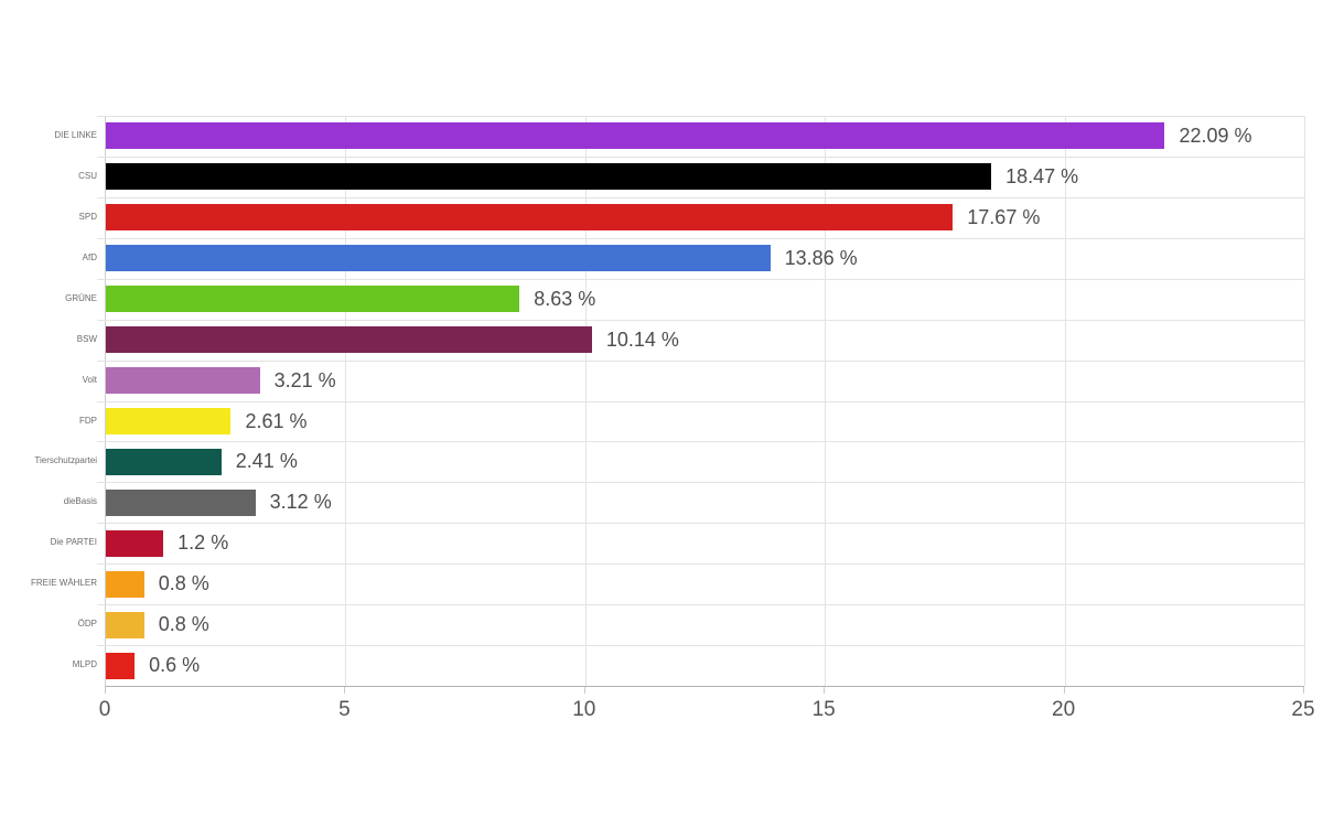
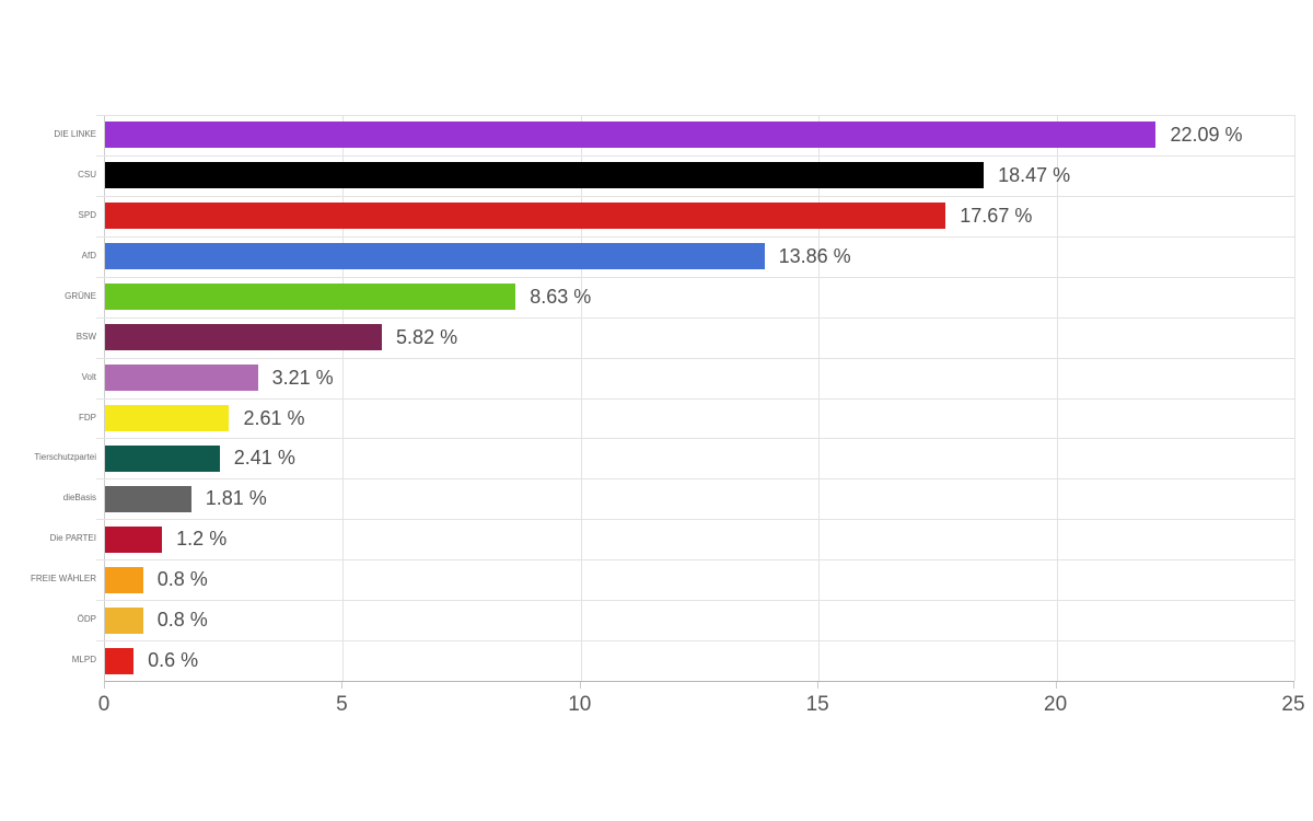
BSW: 10.14 -> 5.82
dieBasis: 3.12 -> 1.81
